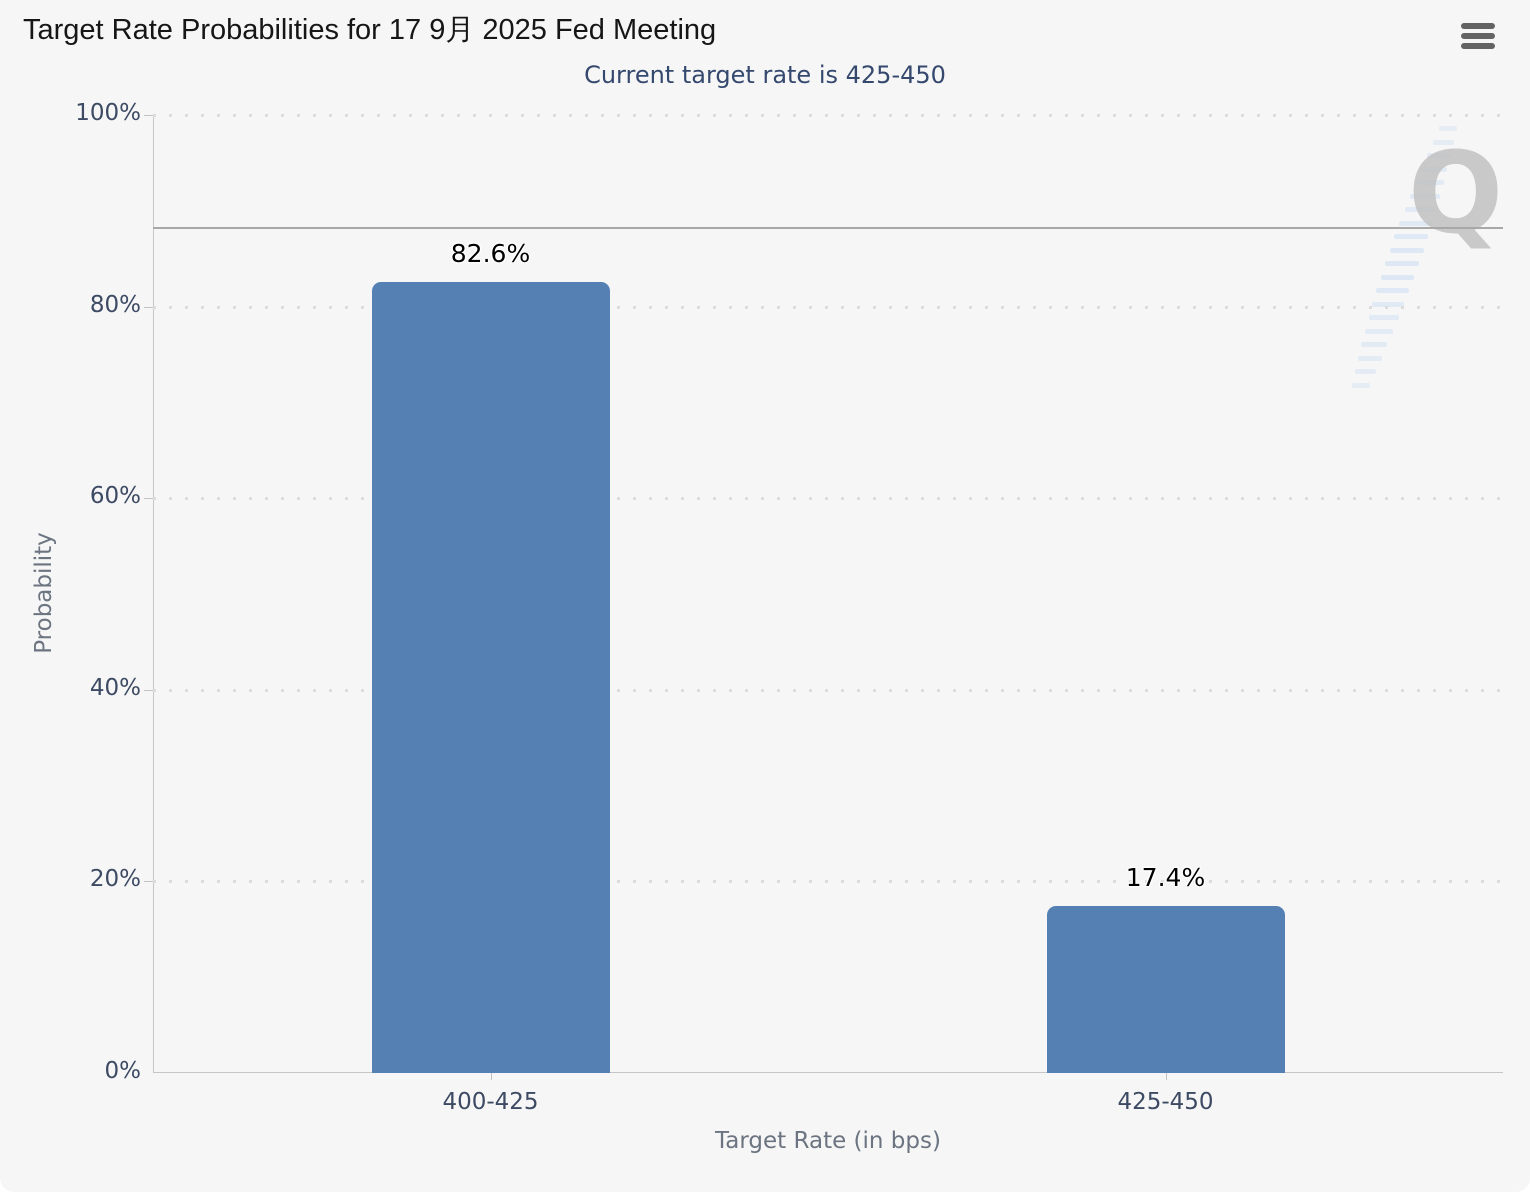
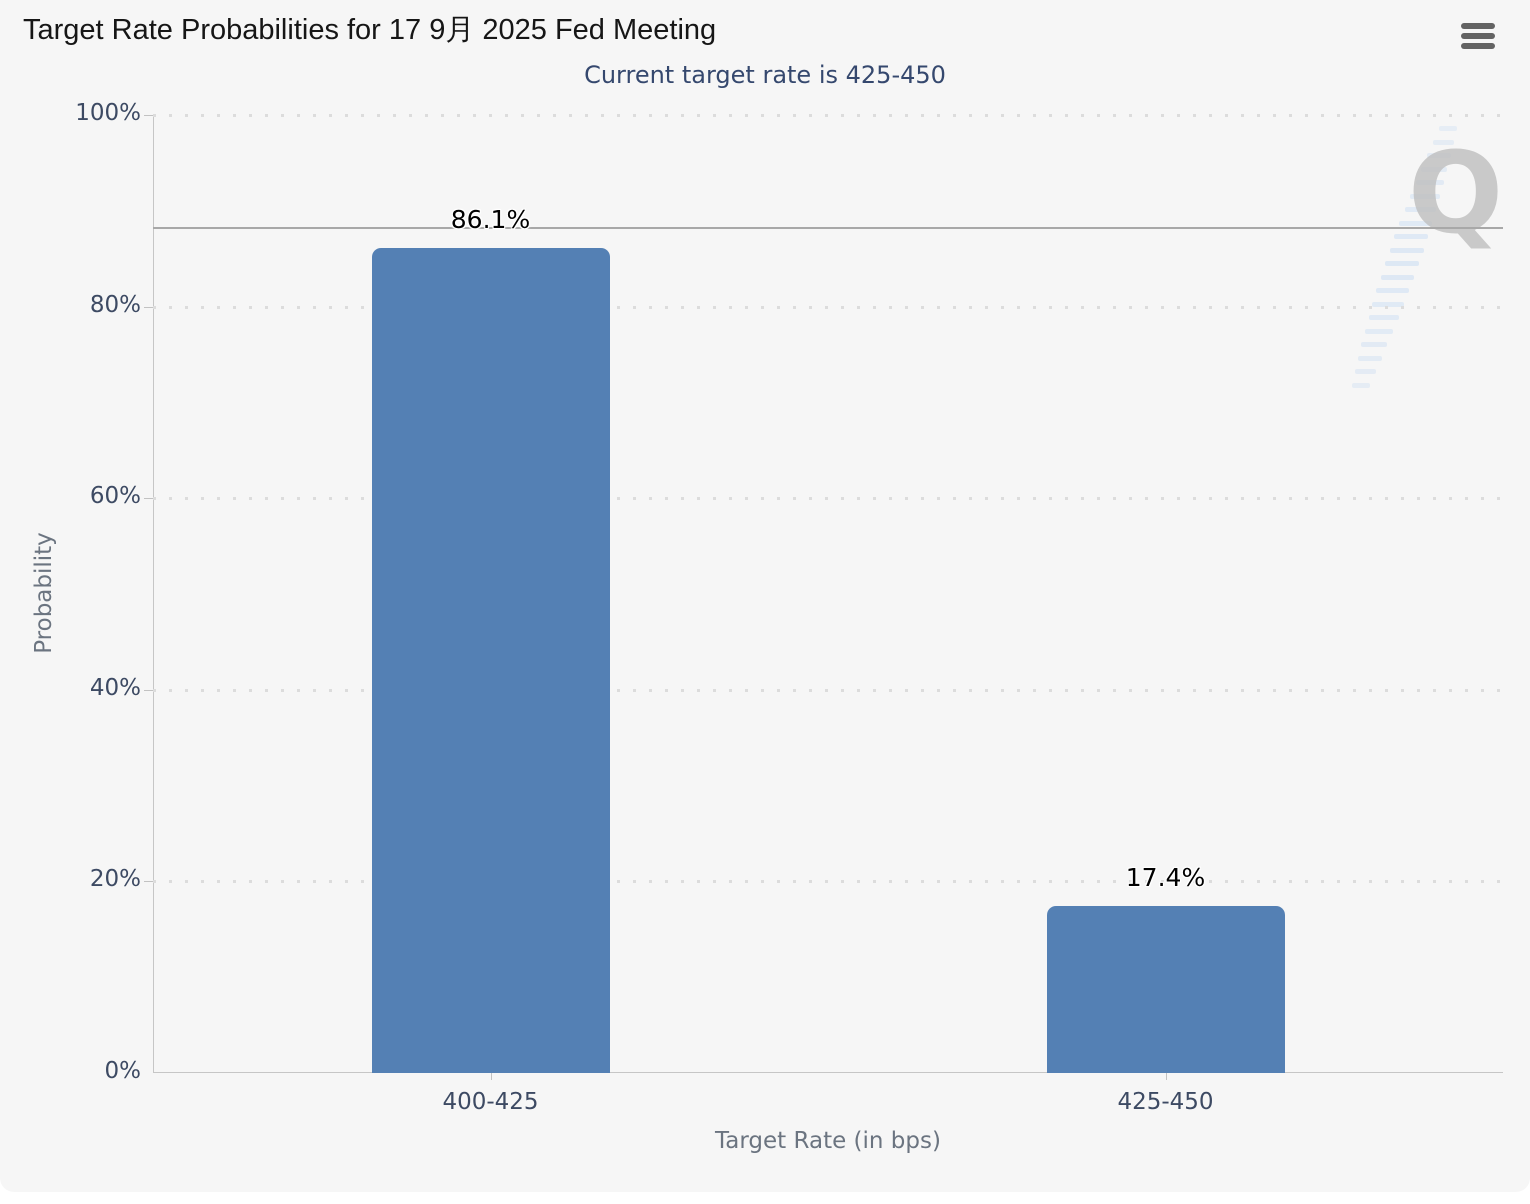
400-425: 82.6% -> 86.1%
